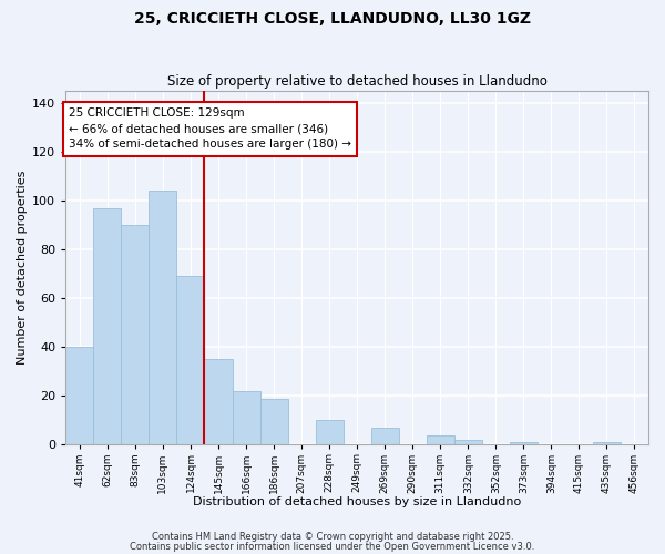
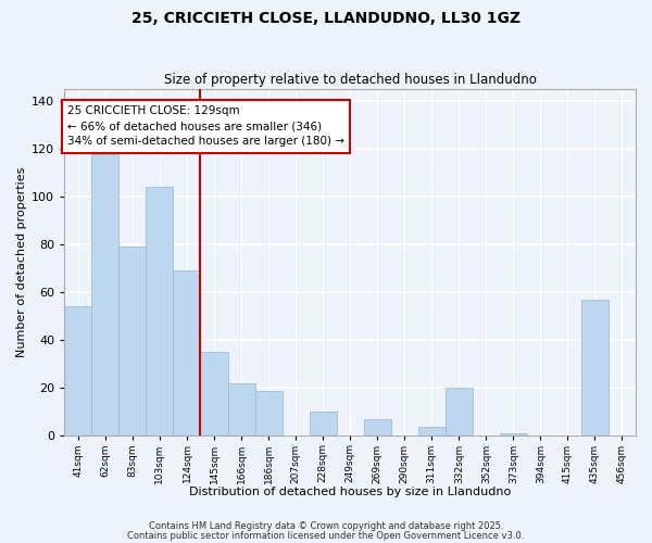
41sqm: 40 -> 54
62sqm: 97 -> 118
83sqm: 90 -> 79
332sqm: 2 -> 20
435sqm: 1 -> 57
